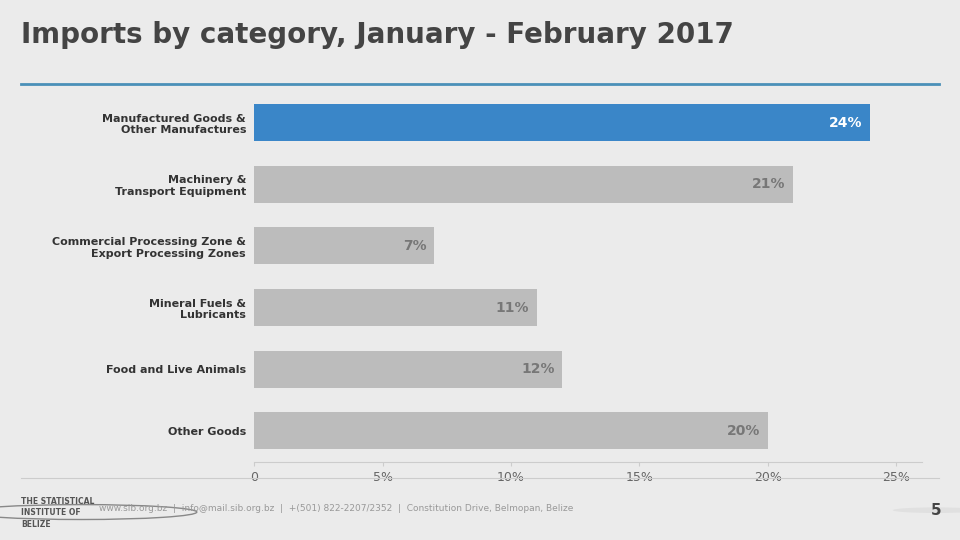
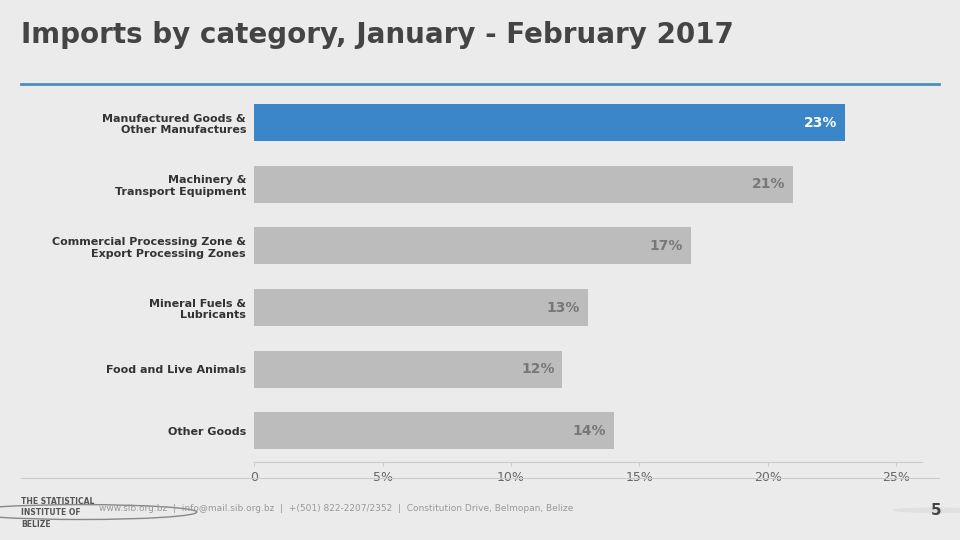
Manufactured Goods & Other Manufactures: 24% -> 23%
Commercial Processing Zone & Export Processing Zones: 7% -> 17%
Mineral Fuels & Lubricants: 11% -> 13%
Other Goods: 20% -> 14%
